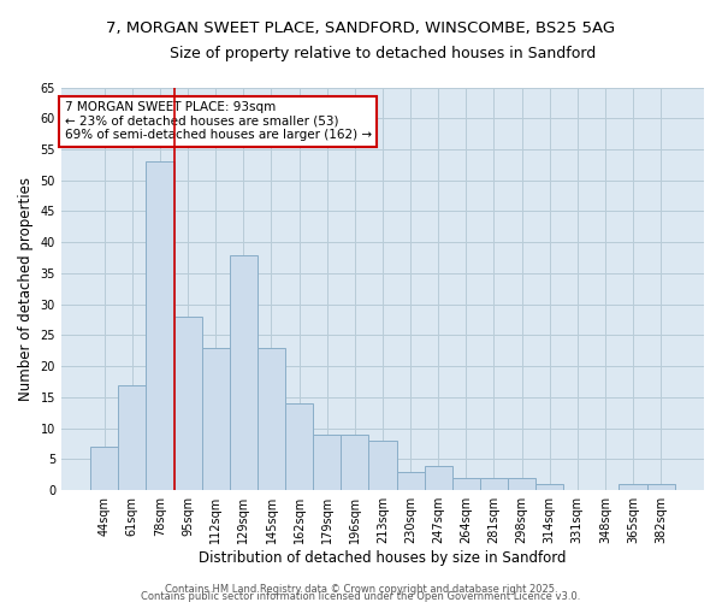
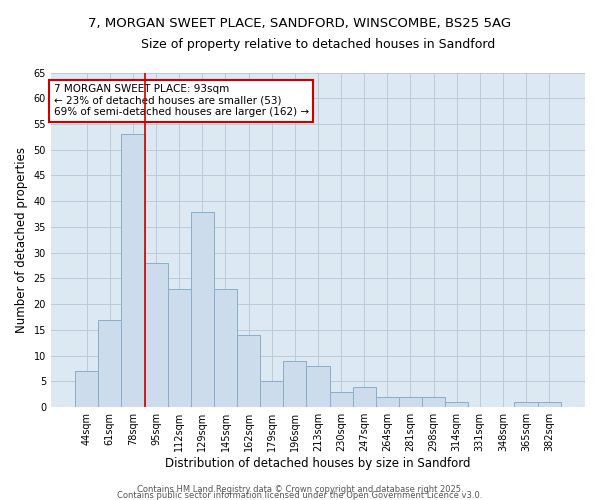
179sqm: 9 -> 5
